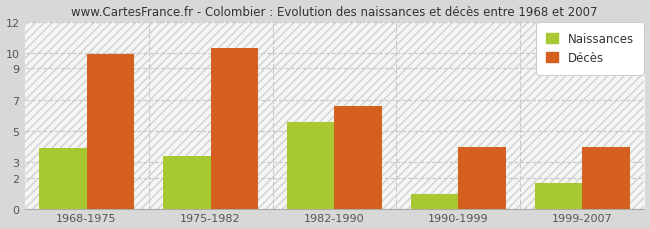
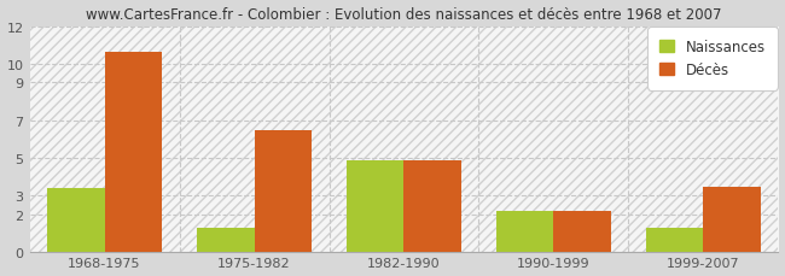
Naissances/1968-1975: 3.9 -> 3.4
Décès/1968-1975: 9.9 -> 10.6
Naissances/1975-1982: 3.4 -> 1.3
Décès/1975-1982: 10.3 -> 6.5
Naissances/1982-1990: 5.6 -> 4.9
Décès/1982-1990: 6.6 -> 4.9
Naissances/1990-1999: 1.0 -> 2.2
Décès/1990-1999: 4.0 -> 2.2
Naissances/1999-2007: 1.7 -> 1.3
Décès/1999-2007: 4.0 -> 3.5
